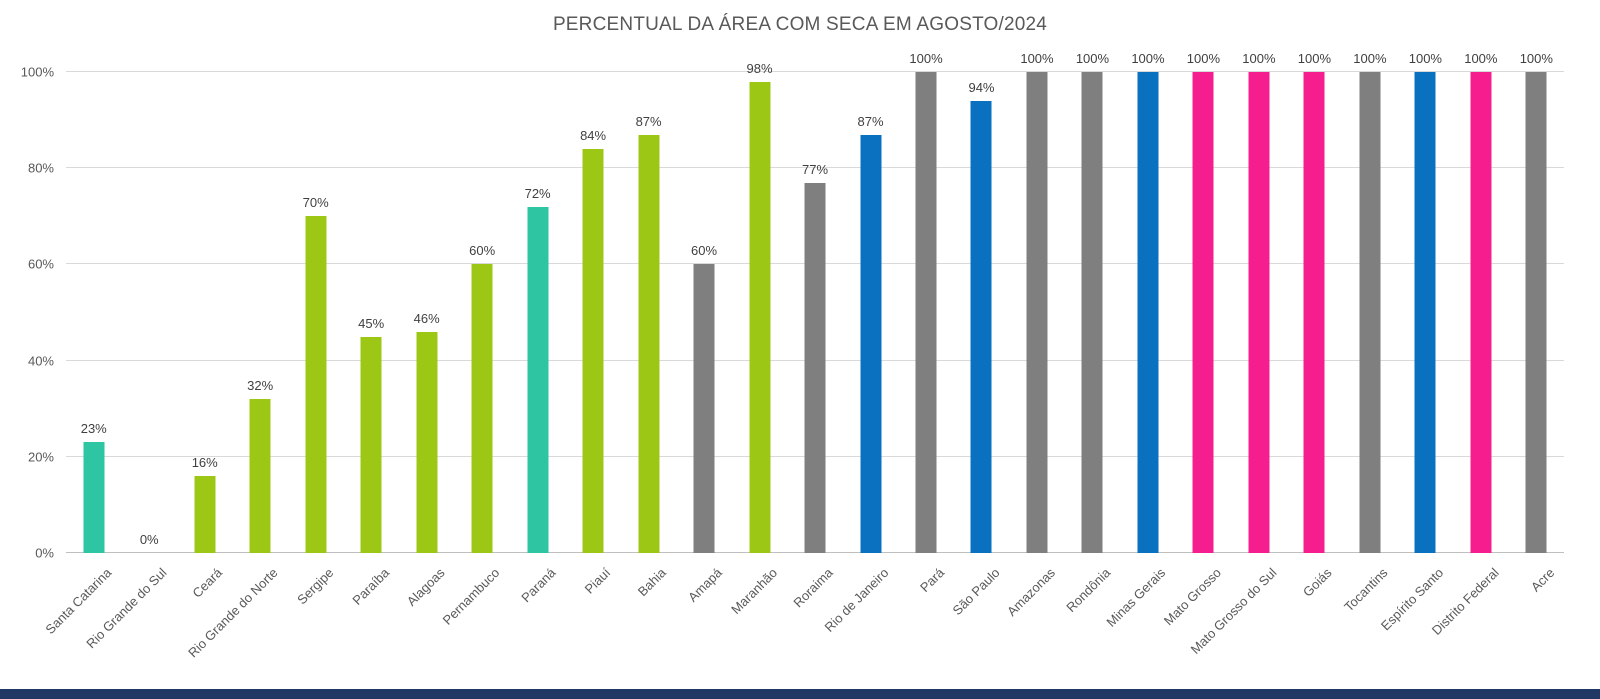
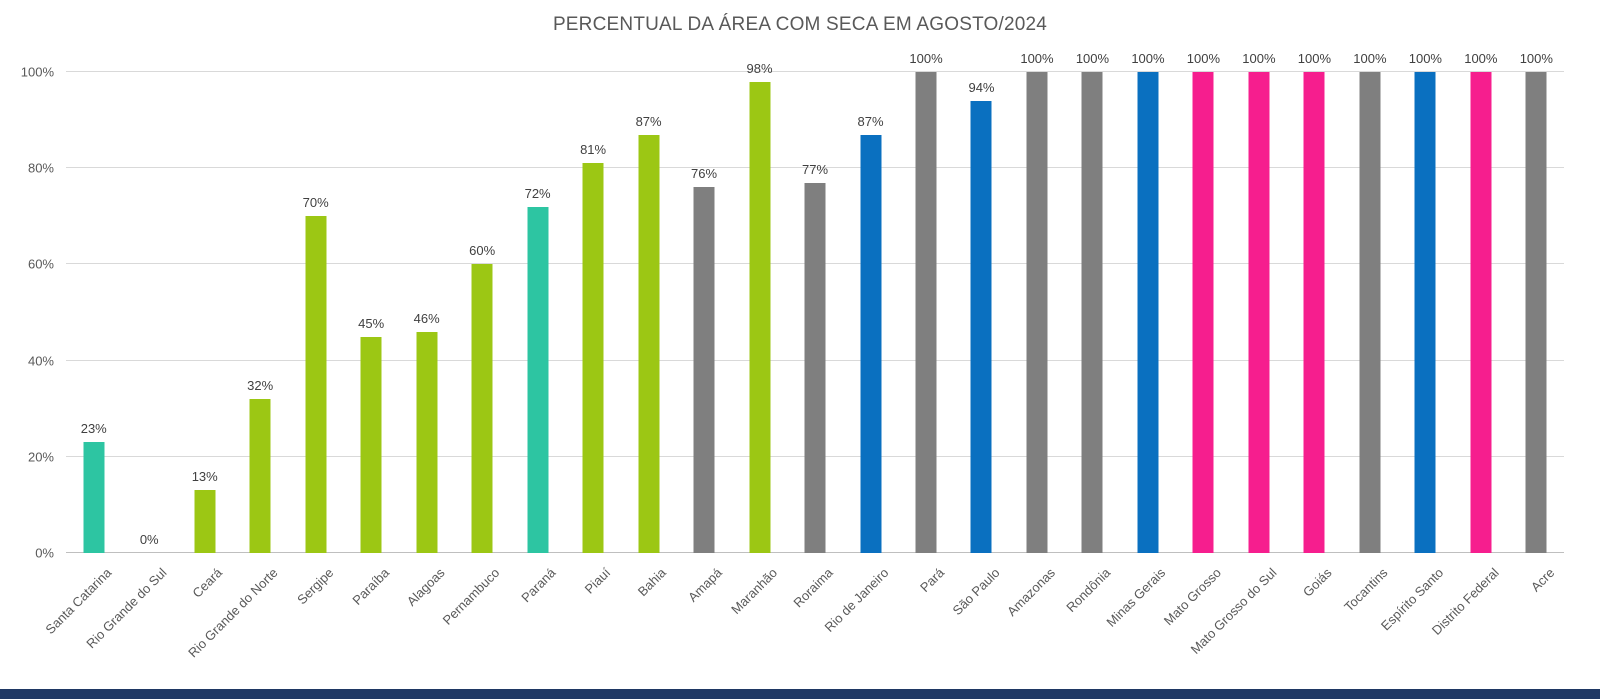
Ceará: 16% -> 13%
Piauí: 84% -> 81%
Amapá: 60% -> 76%
